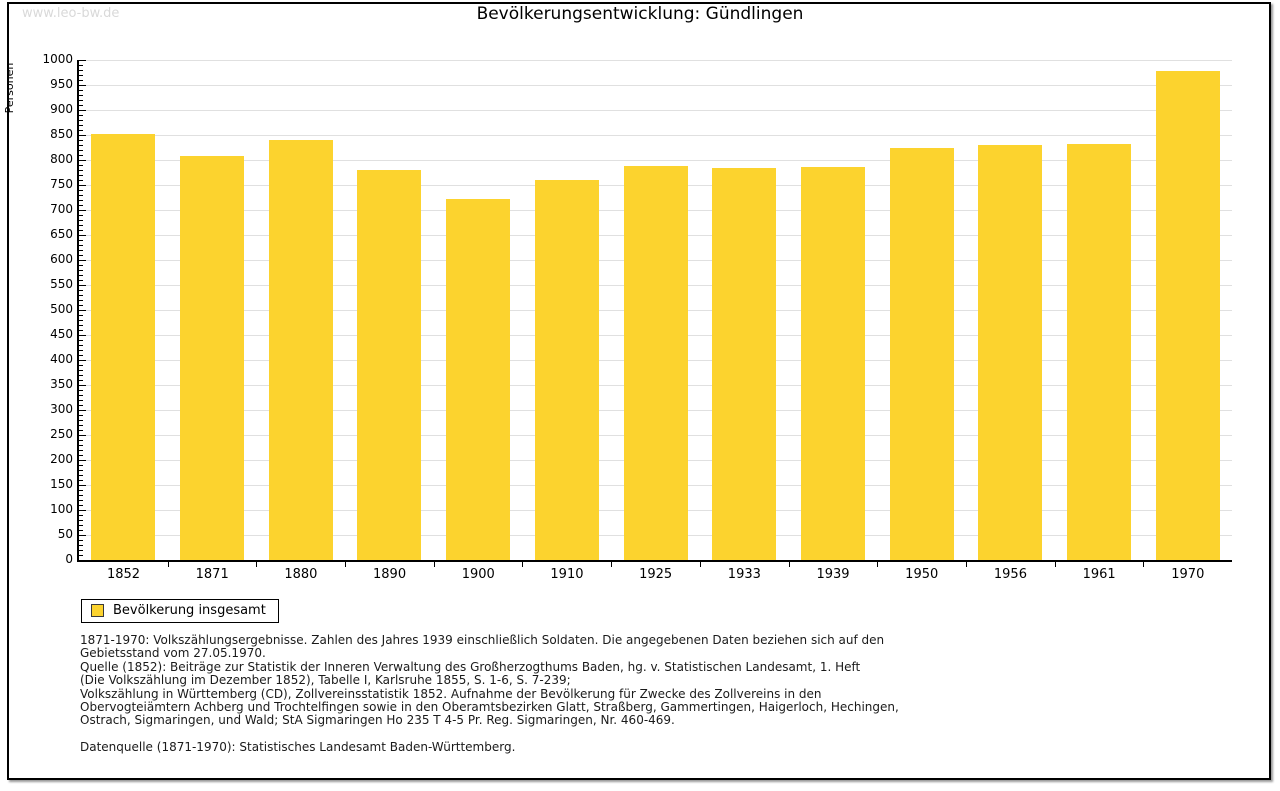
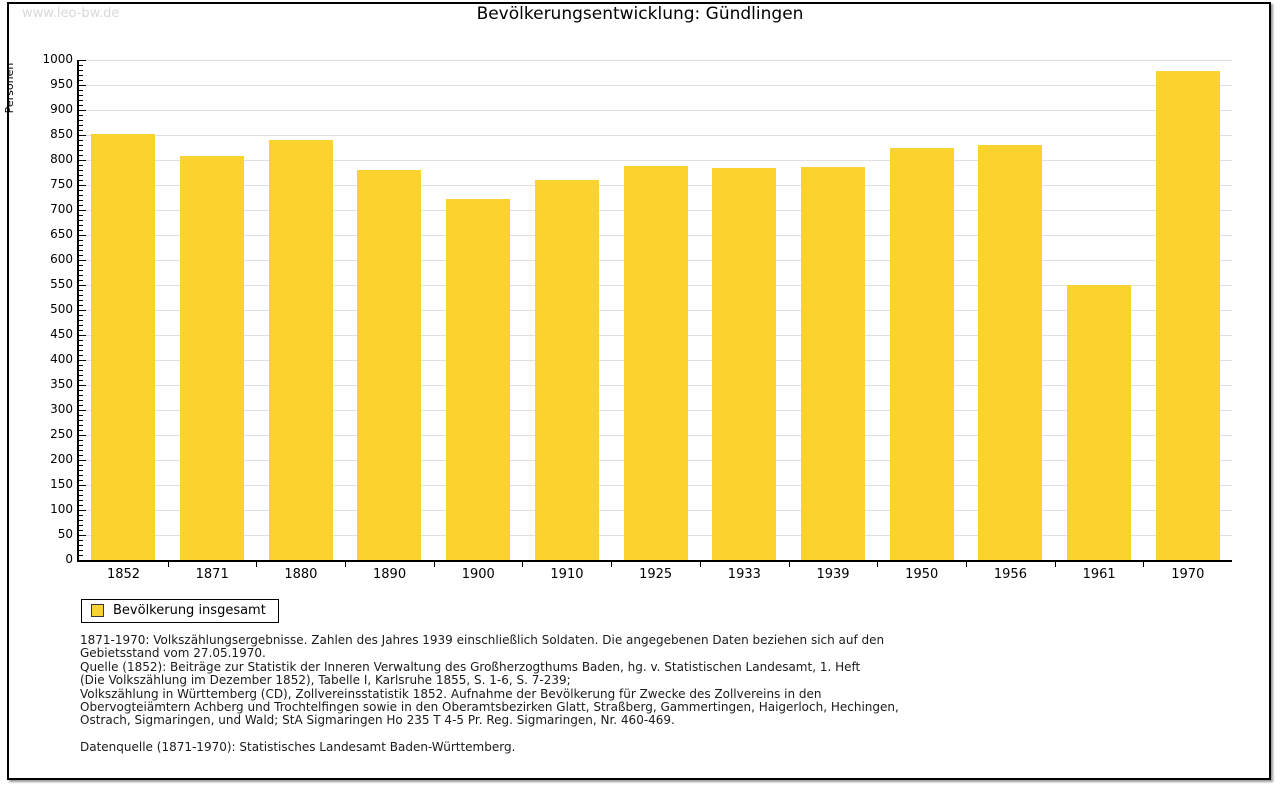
1961: 830 -> 550
